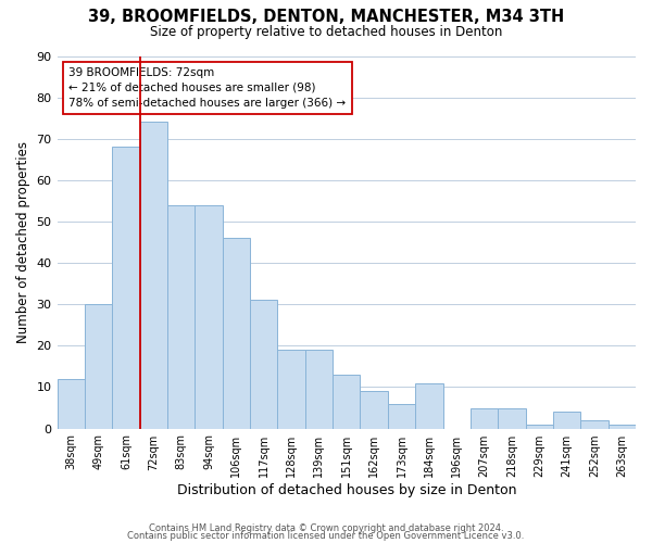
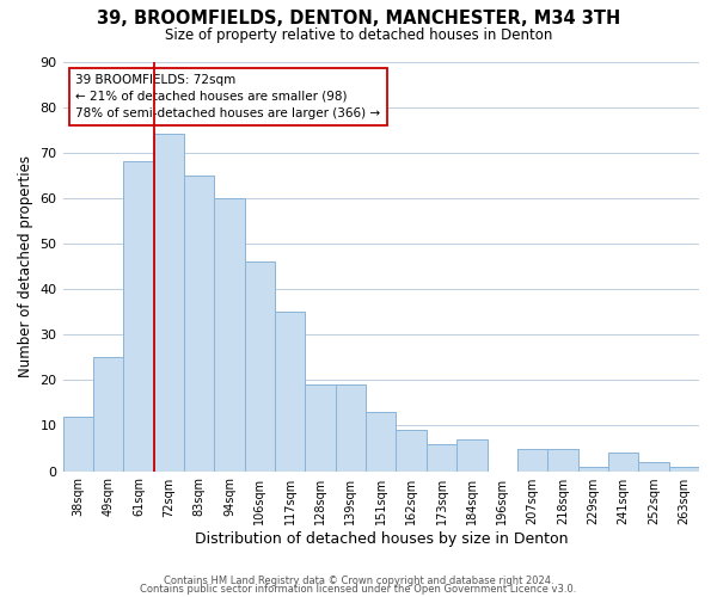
49sqm: 30 -> 25
83sqm: 54 -> 65
94sqm: 54 -> 60
117sqm: 31 -> 35
184sqm: 11 -> 7
